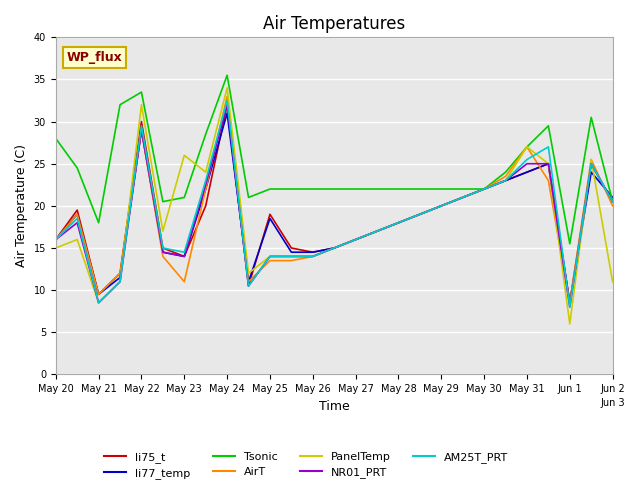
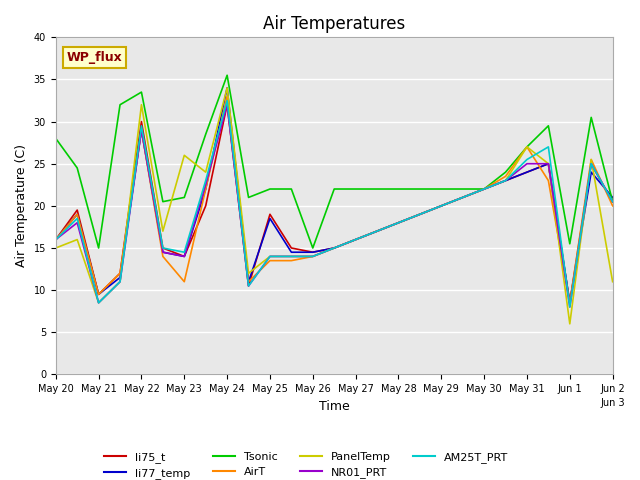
Tsonic/May 21: 18.0 -> 15.0
li77_temp/May 24: 31.0 -> 34.0
Tsonic/May 26: 22.0 -> 15.0
